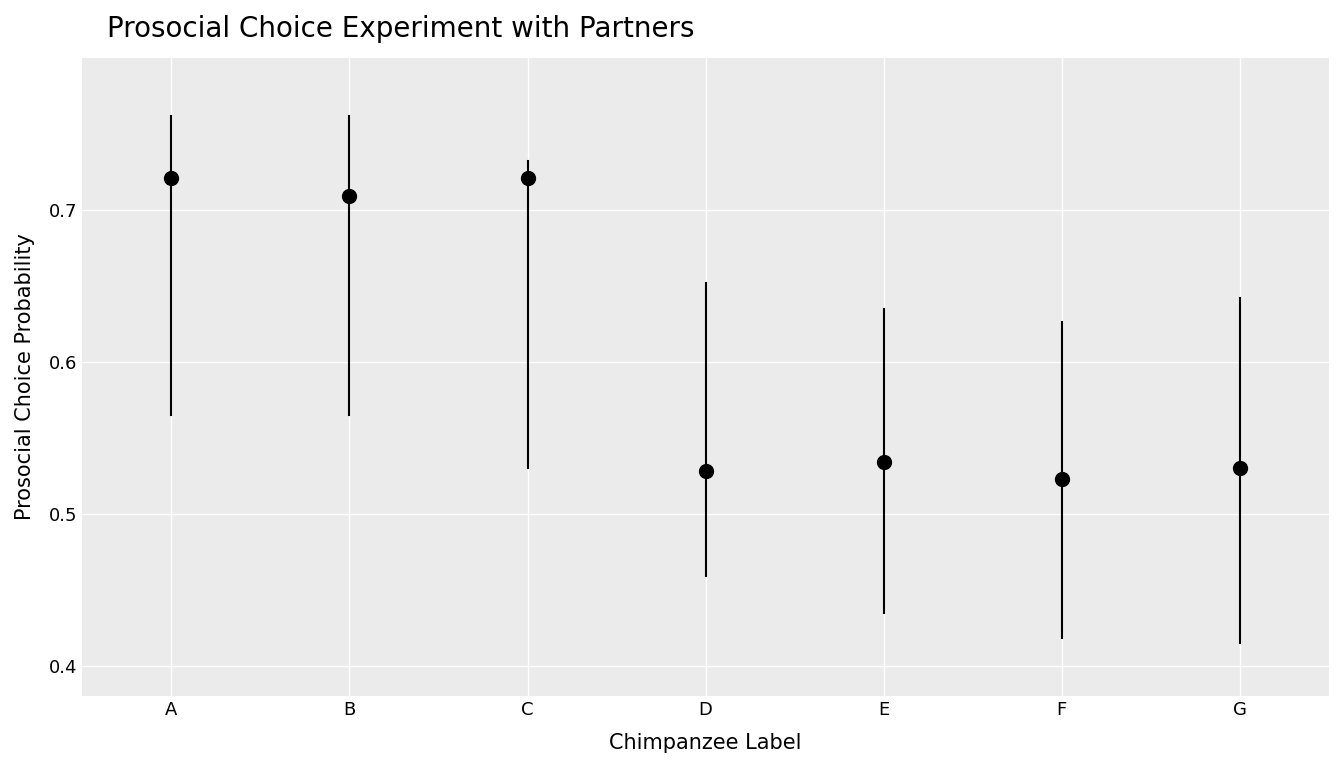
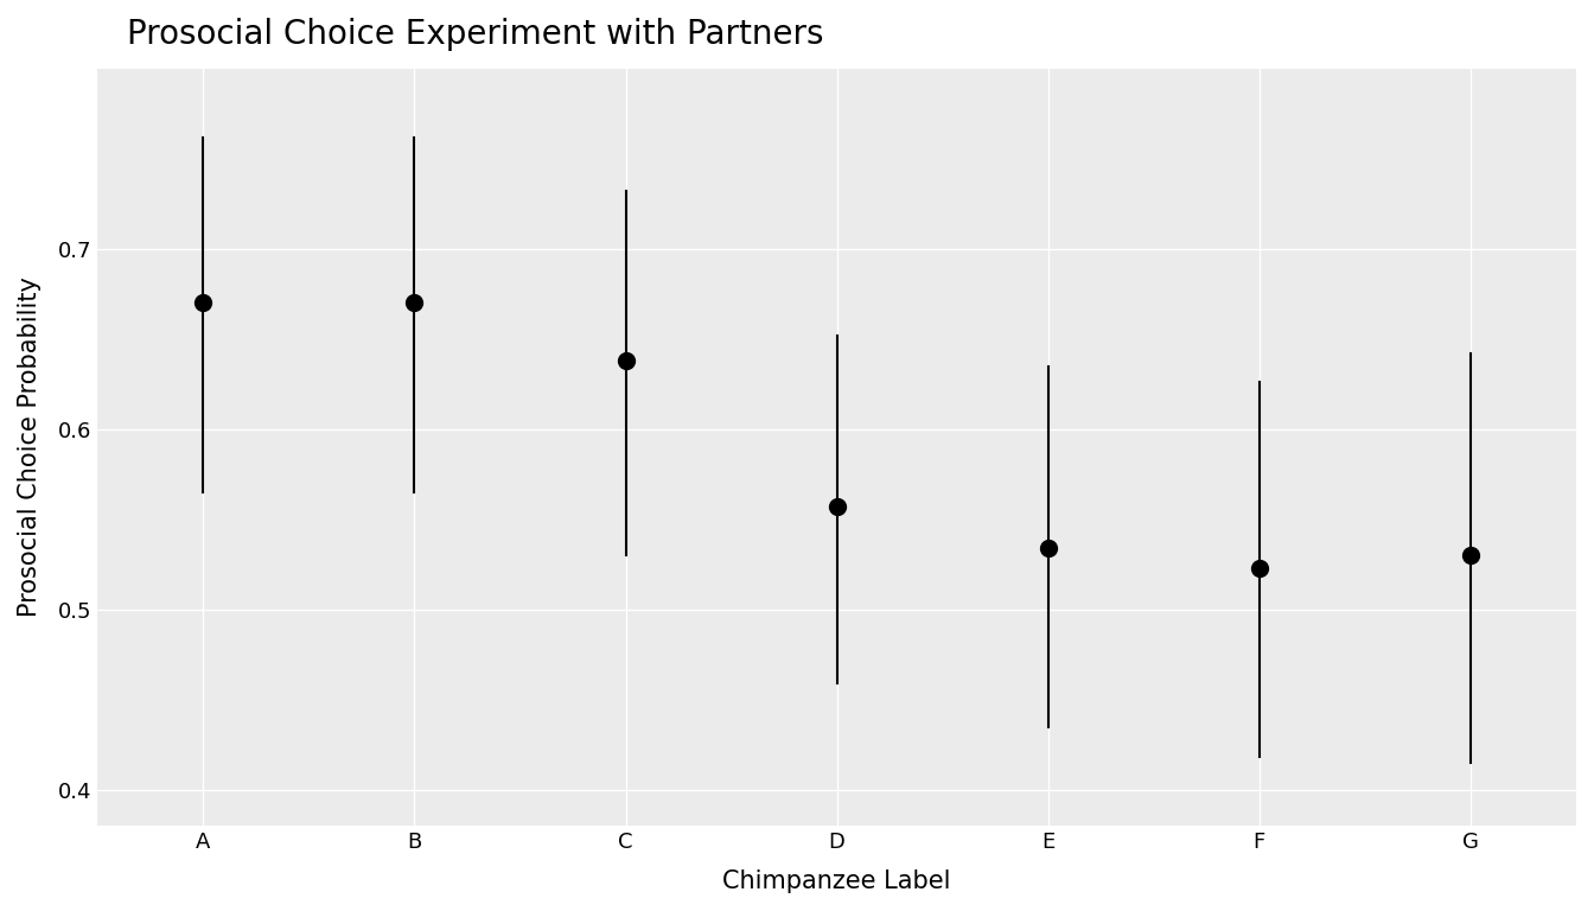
A: 0.721 -> 0.670
B: 0.709 -> 0.670
C: 0.721 -> 0.638
D: 0.528 -> 0.557
